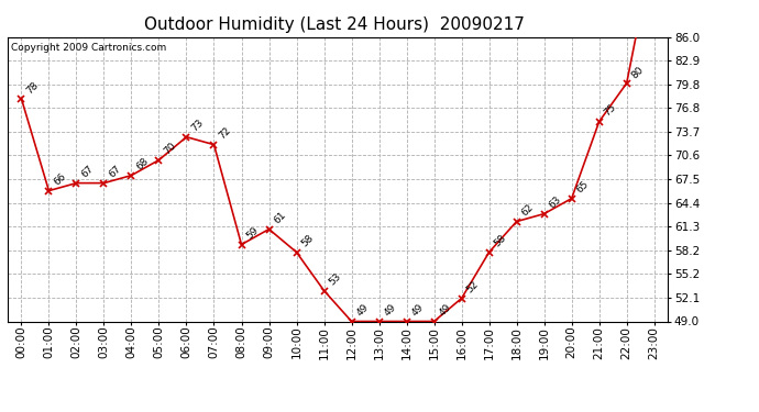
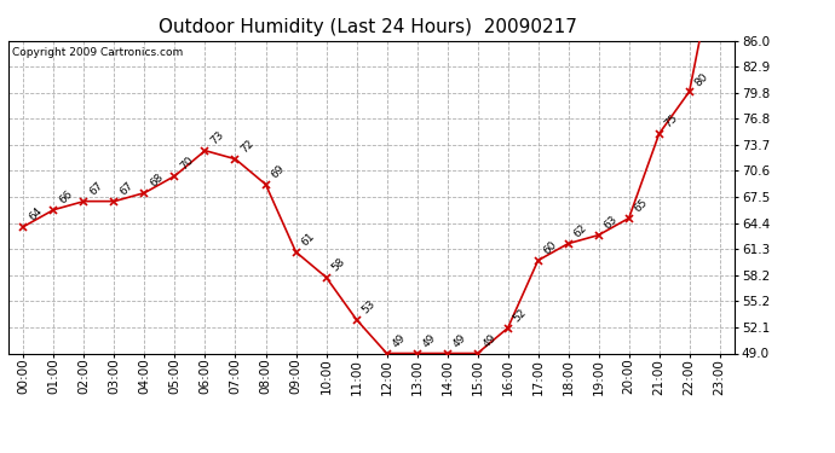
00:00: 78 -> 64
08:00: 59 -> 69
17:00: 58 -> 60
